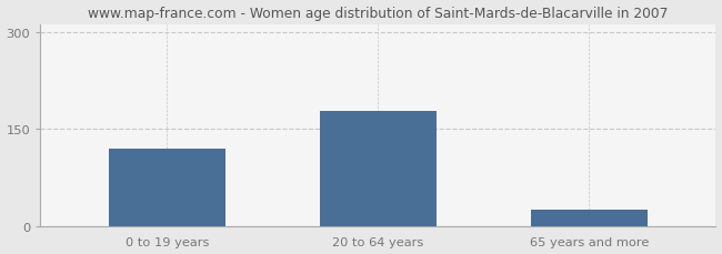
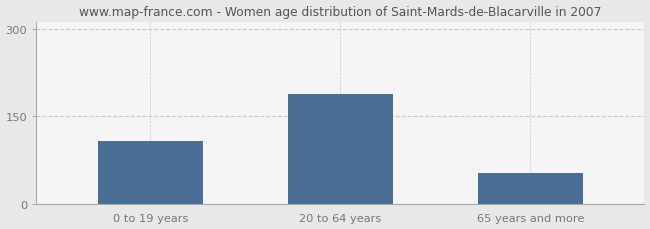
0 to 19 years: 120 -> 108
20 to 64 years: 178 -> 188
65 years and more: 25 -> 52
